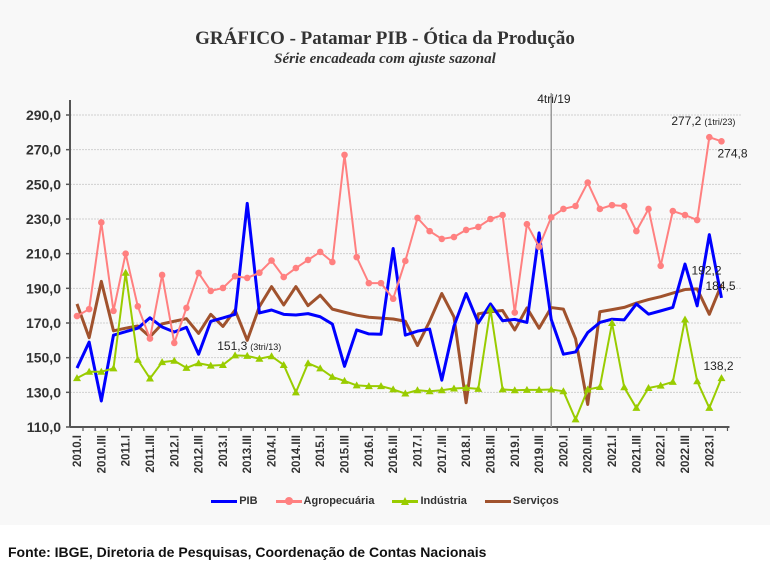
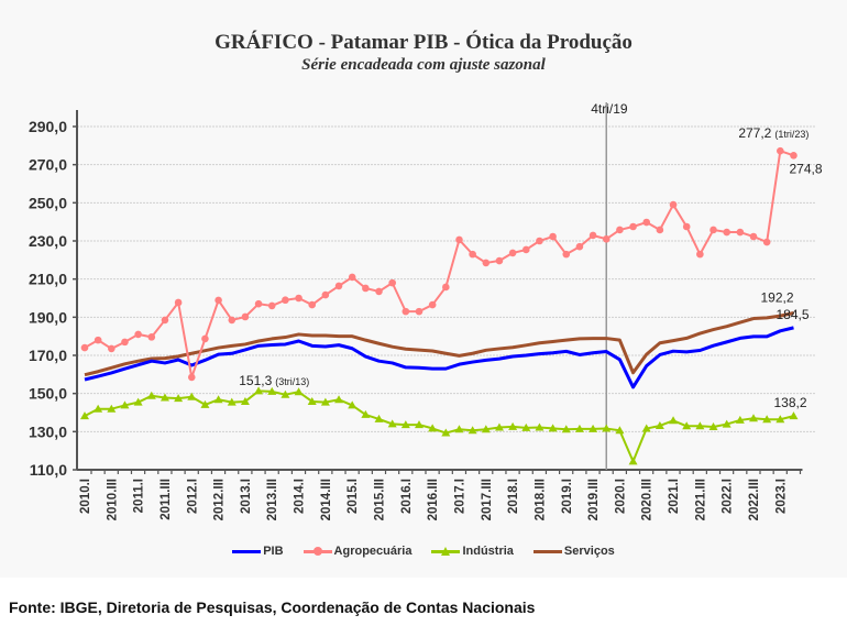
PIB/2010.I: 144 -> 157
Serviços/2010.I: 181 -> 160
PIB/2010.III: 125 -> 161
Agropecuária/2010.III: 228 -> 174
Serviços/2010.III: 194 -> 164
Agropecuária/2011.I: 210 -> 181
Indústria/2011.I: 199 -> 145
PIB/2011.III: 173 -> 166
Agropecuária/2011.III: 161 -> 188
Indústria/2011.III: 138 -> 148
Serviços/2011.III: 162 -> 168
PIB/2012.III: 152 -> 170
Serviços/2012.III: 164 -> 174
Serviços/2013.I: 168 -> 176
PIB/2013.III: 239 -> 176
Serviços/2013.III: 160 -> 179
Agropecuária/2014.I: 206 -> 200
Serviços/2014.I: 191 -> 181
Indústria/2014.III: 130 -> 145
Serviços/2014.III: 191 -> 180
Serviços/2015.I: 186 -> 180
PIB/2015.III: 145 -> 167
Agropecuária/2015.III: 267 -> 204
PIB/2016.III: 213 -> 163
Agropecuária/2016.III: 184 -> 196
Serviços/2017.I: 157 -> 170
PIB/2017.III: 137 -> 168
Serviços/2017.III: 187 -> 173
PIB/2018.I: 187 -> 169
Serviços/2018.I: 124 -> 174
PIB/2018.III: 181 -> 171
Indústria/2018.III: 178 -> 132
Agropecuária/2019.I: 176 -> 223
Serviços/2019.I: 166 -> 178
PIB/2019.III: 222 -> 171
Agropecuária/2019.III: 214 -> 233
Serviços/2019.III: 167 -> 179
PIB/2020.I: 152 -> 168
Agropecuária/2020.III: 251 -> 240
Serviços/2020.III: 123 -> 170
Agropecuária/2021.I: 238 -> 249
Indústria/2021.I: 170 -> 136
PIB/2021.III: 181 -> 173
Indústria/2021.III: 121 -> 133
Agropecuária/2022.I: 203 -> 235
PIB/2022.III: 204 -> 180
Indústria/2022.III: 172 -> 137
PIB/2023.I: 221 -> 183
Indústria/2023.I: 121 -> 136
Serviços/2023.I: 175 -> 191
